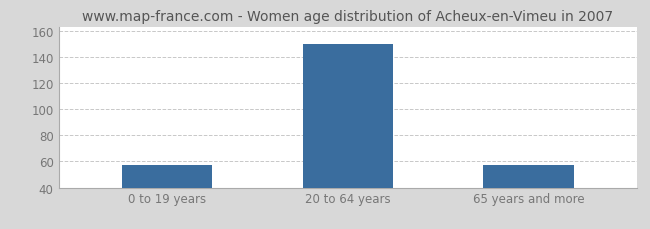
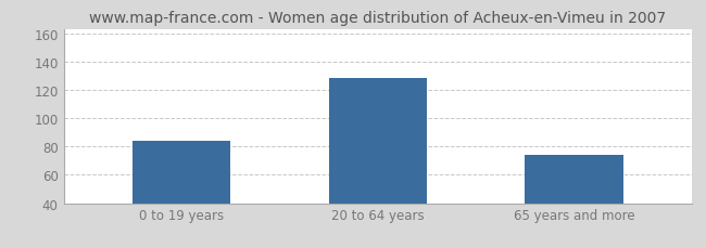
0 to 19 years: 57 -> 84
20 to 64 years: 150 -> 128
65 years and more: 57 -> 74
